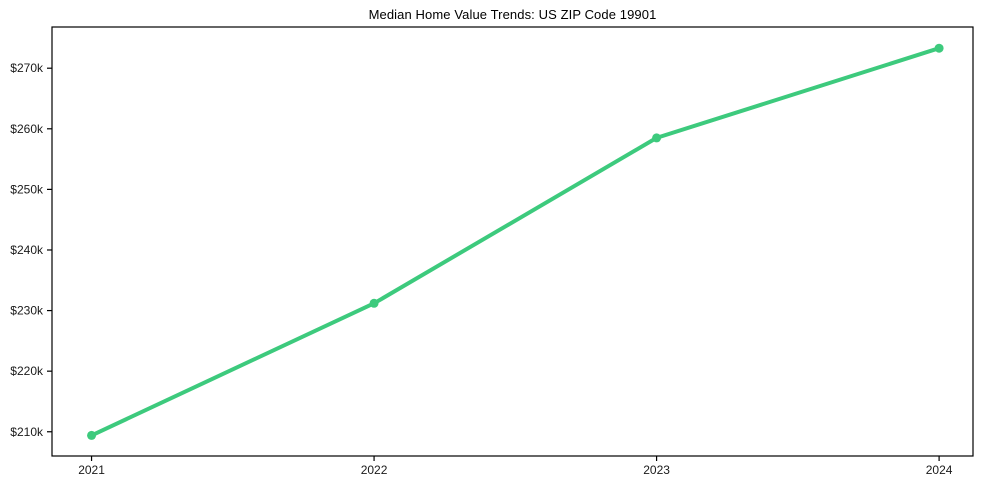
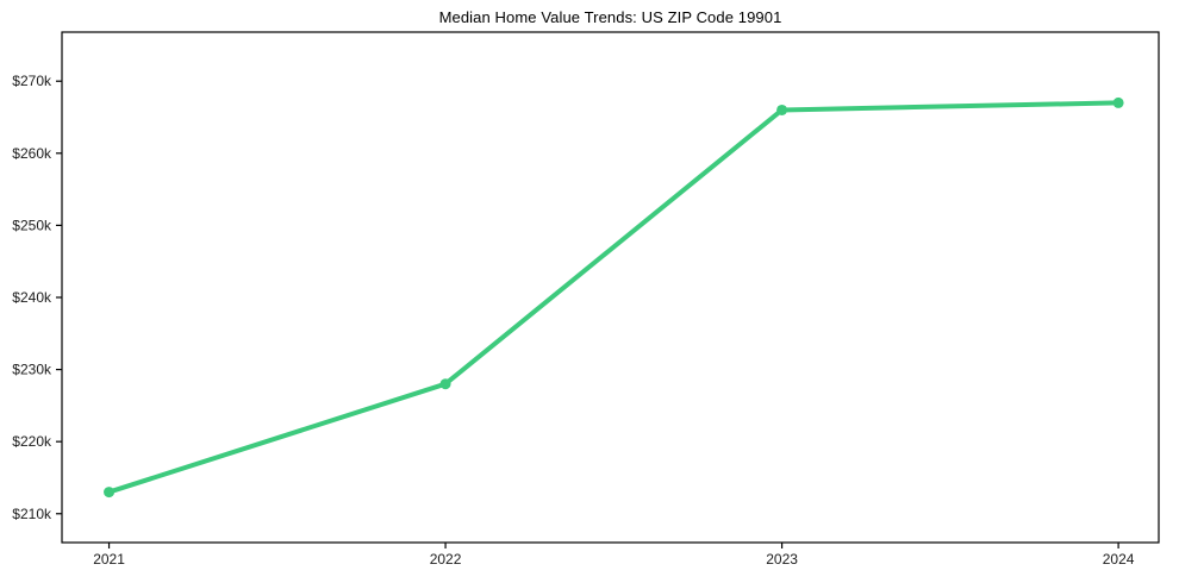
2021: $209k -> $213k
2022: $231k -> $228k
2023: $258k -> $266k
2024: $273k -> $267k
